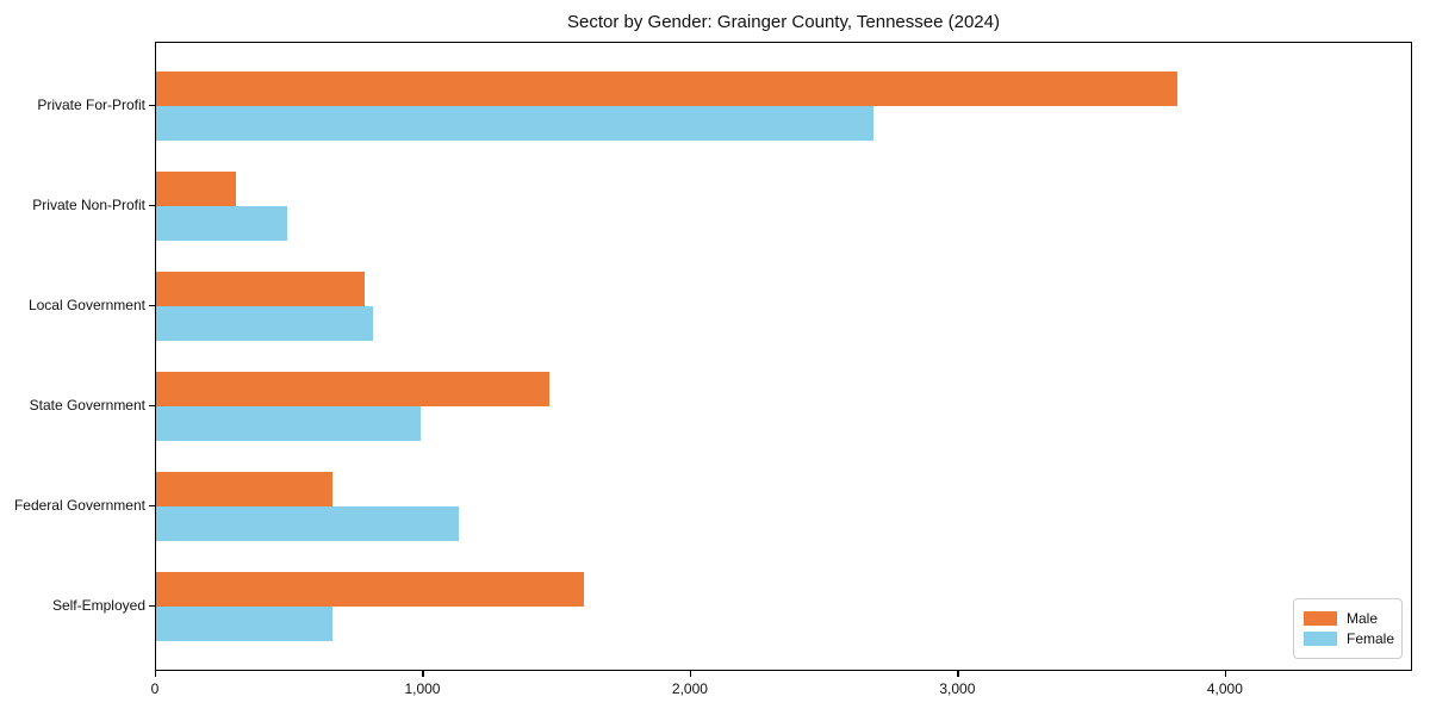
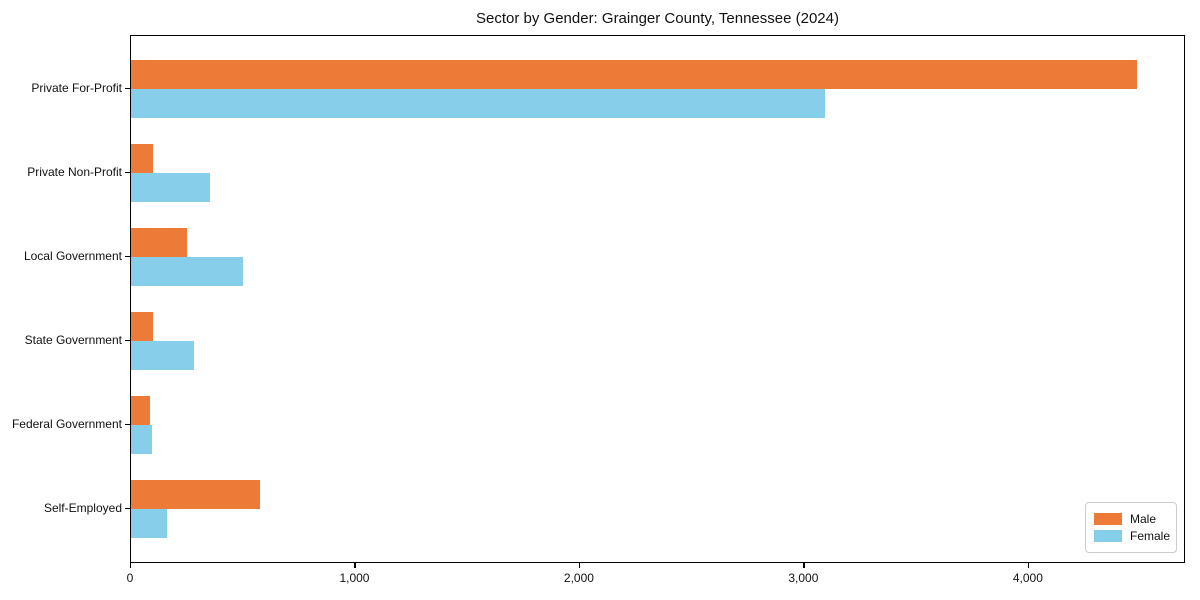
Male/Private For-Profit: 3820 -> 4480
Female/Private For-Profit: 2680 -> 3090
Male/Private Non-Profit: 300 -> 100
Female/Private Non-Profit: 490 -> 350
Male/Local Government: 780 -> 250
Female/Local Government: 810 -> 500
Male/State Government: 1470 -> 100
Female/State Government: 990 -> 280
Male/Federal Government: 660 -> 80
Female/Federal Government: 1130 -> 100
Male/Self-Employed: 1600 -> 580
Female/Self-Employed: 660 -> 160
